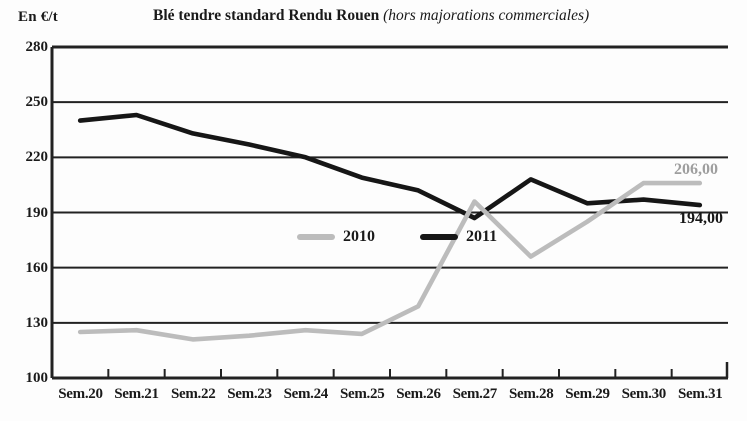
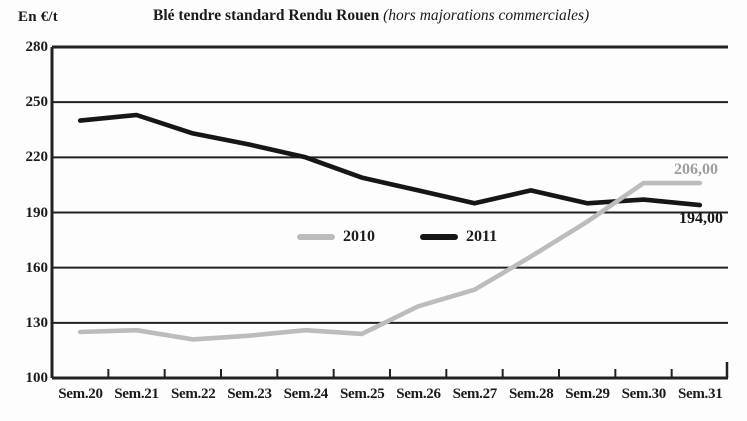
2011/Sem.27: 187 -> 195
2010/Sem.27: 196 -> 148
2011/Sem.28: 208 -> 202
